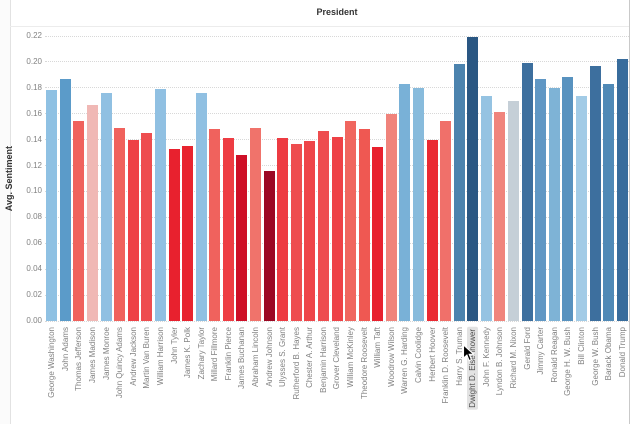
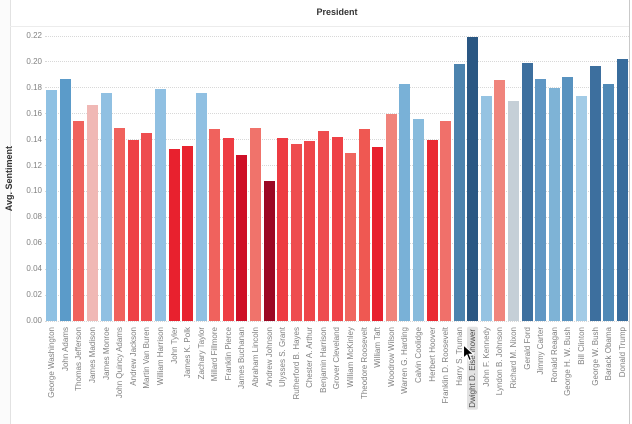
Andrew Johnson: 0.116 -> 0.108
William McKinley: 0.154 -> 0.130
Calvin Coolidge: 0.180 -> 0.156
Lyndon B. Johnson: 0.161 -> 0.186
